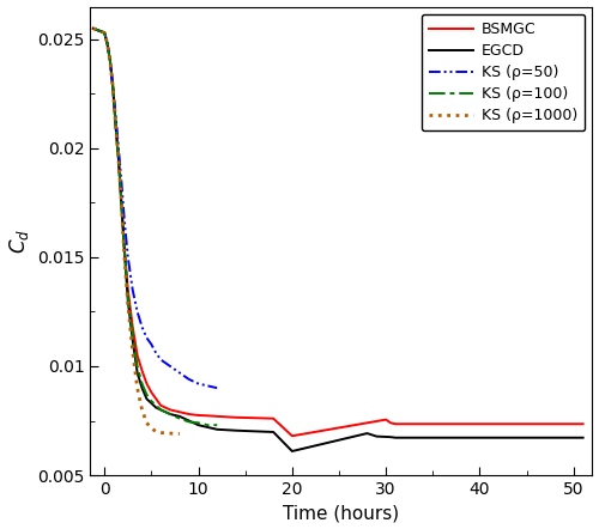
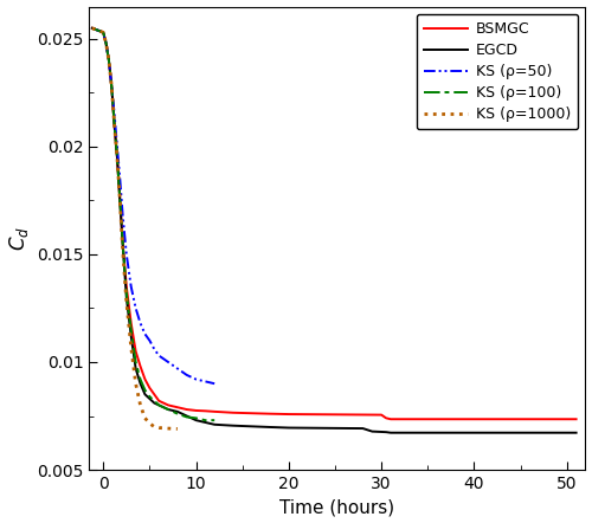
BSMGC/20: 0.0068 -> 0.0076
EGCD/20: 0.0061 -> 0.0069
